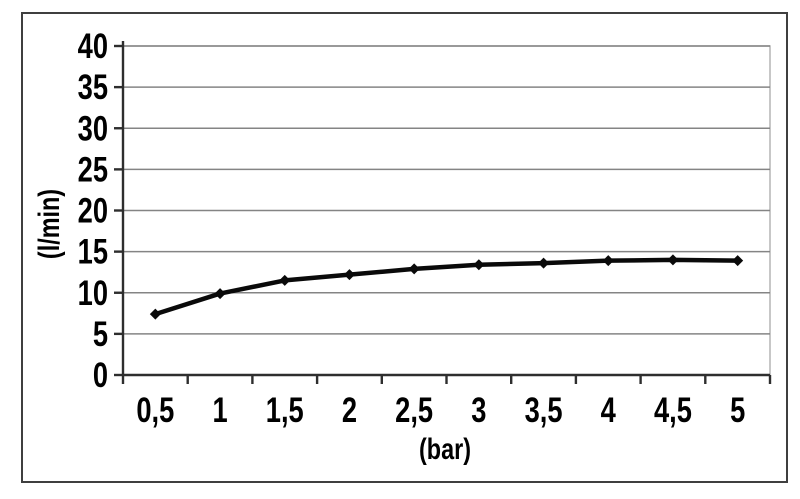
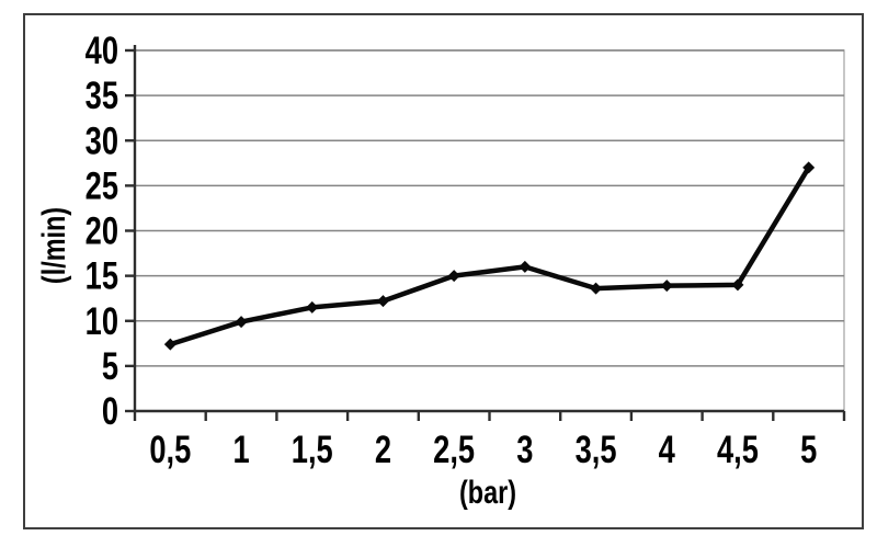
2,5: 13 -> 15
3: 13 -> 16
5: 14 -> 27
